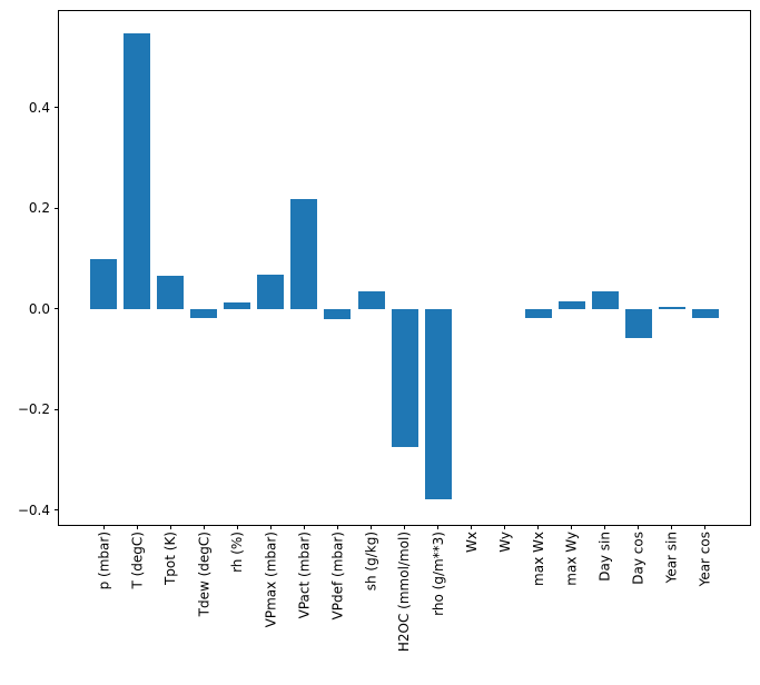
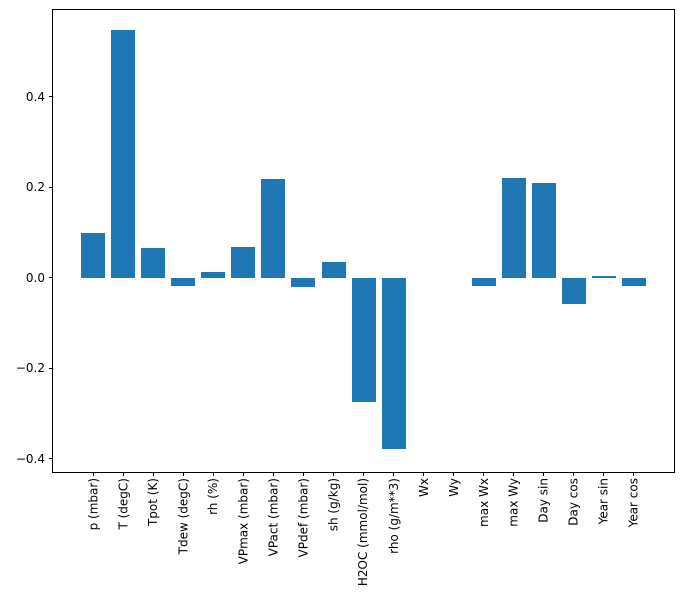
max Wy: 0.02 -> 0.22
Day sin: 0.04 -> 0.21
